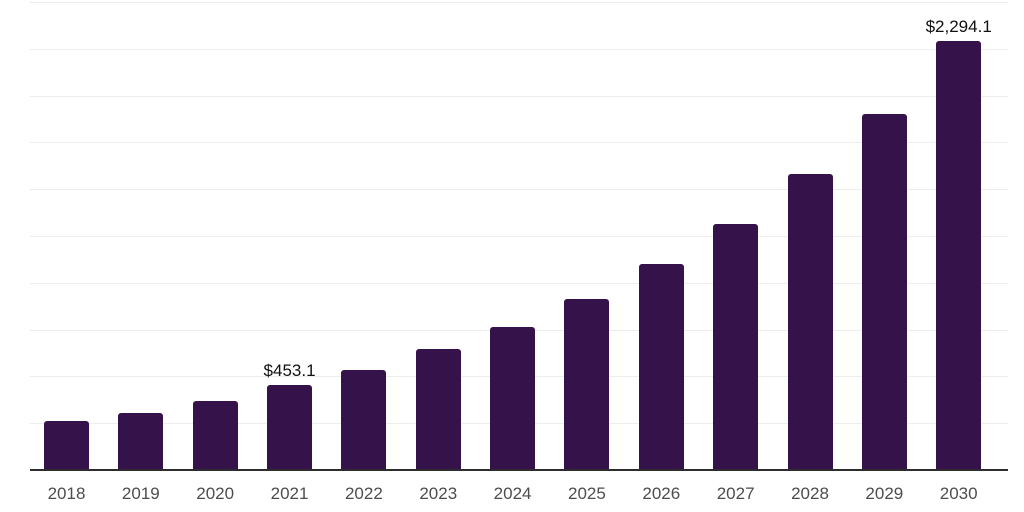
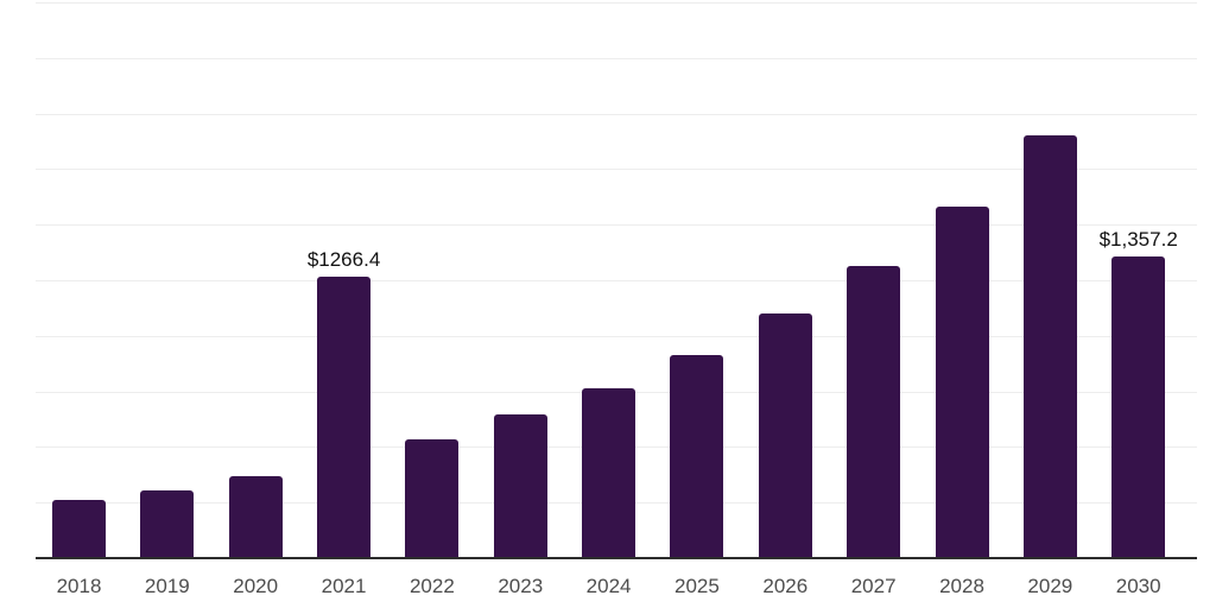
2021: $453.1 -> $1266.4
2030: $2,294.1 -> $1,357.2
